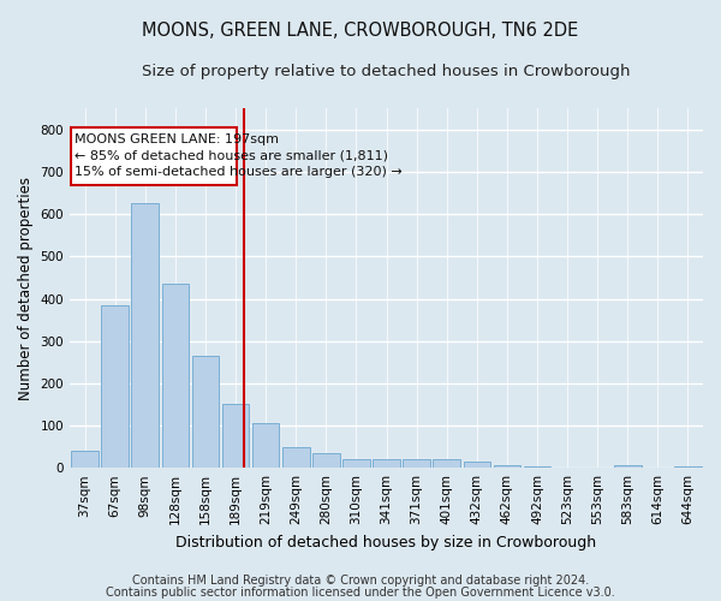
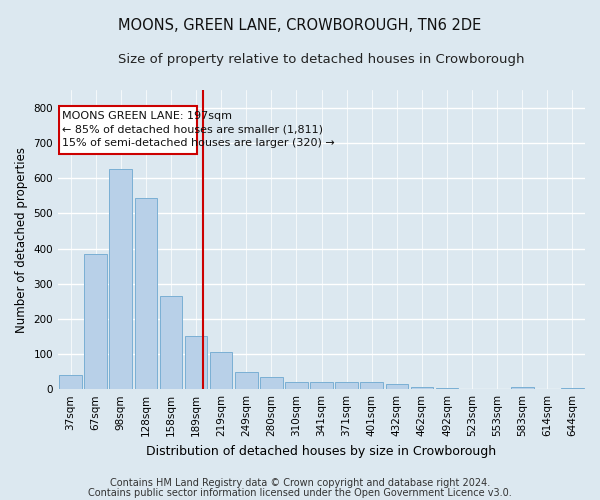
128sqm: 435 -> 545
